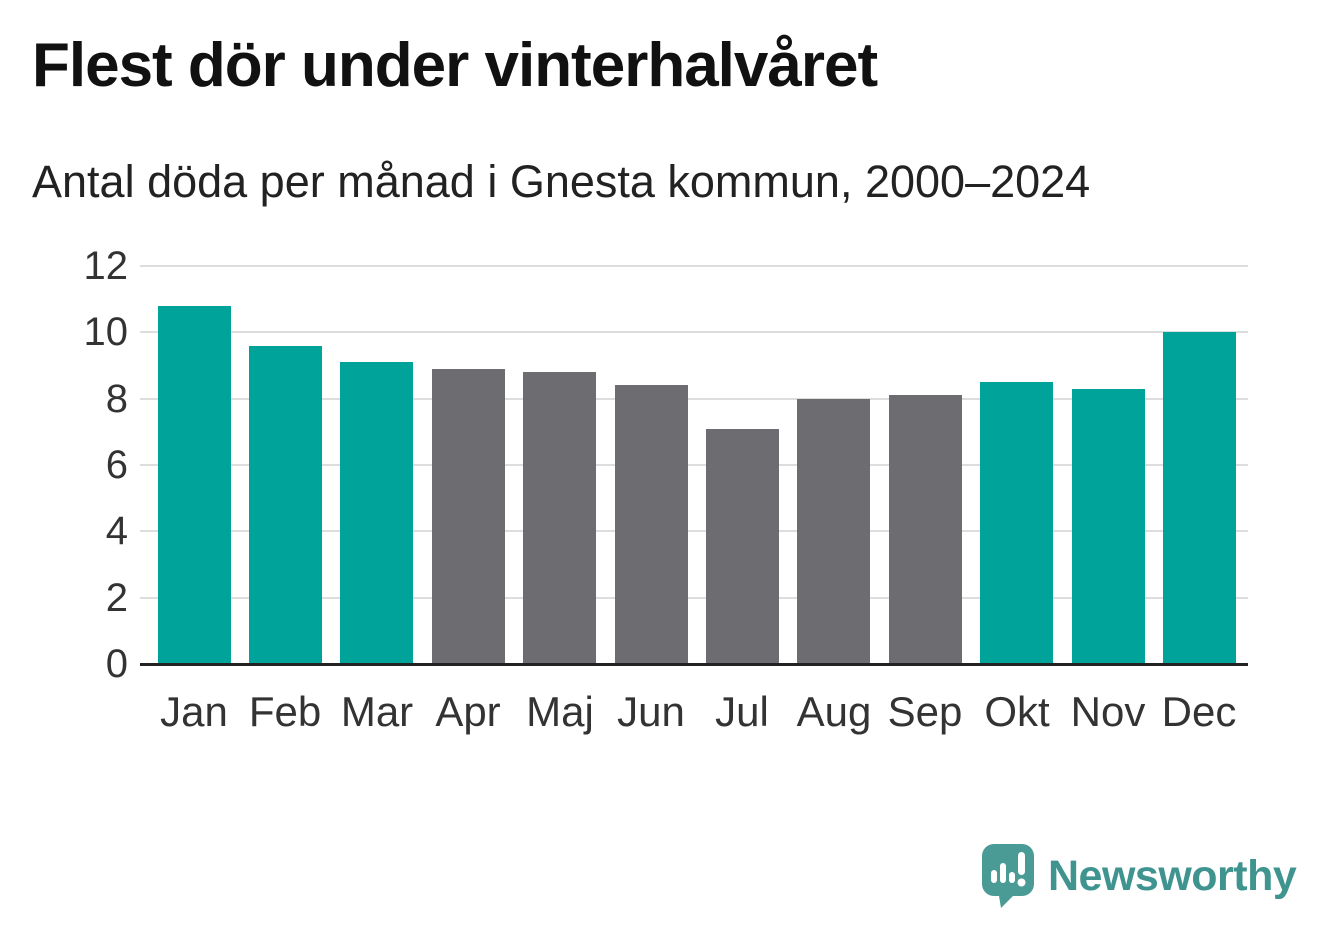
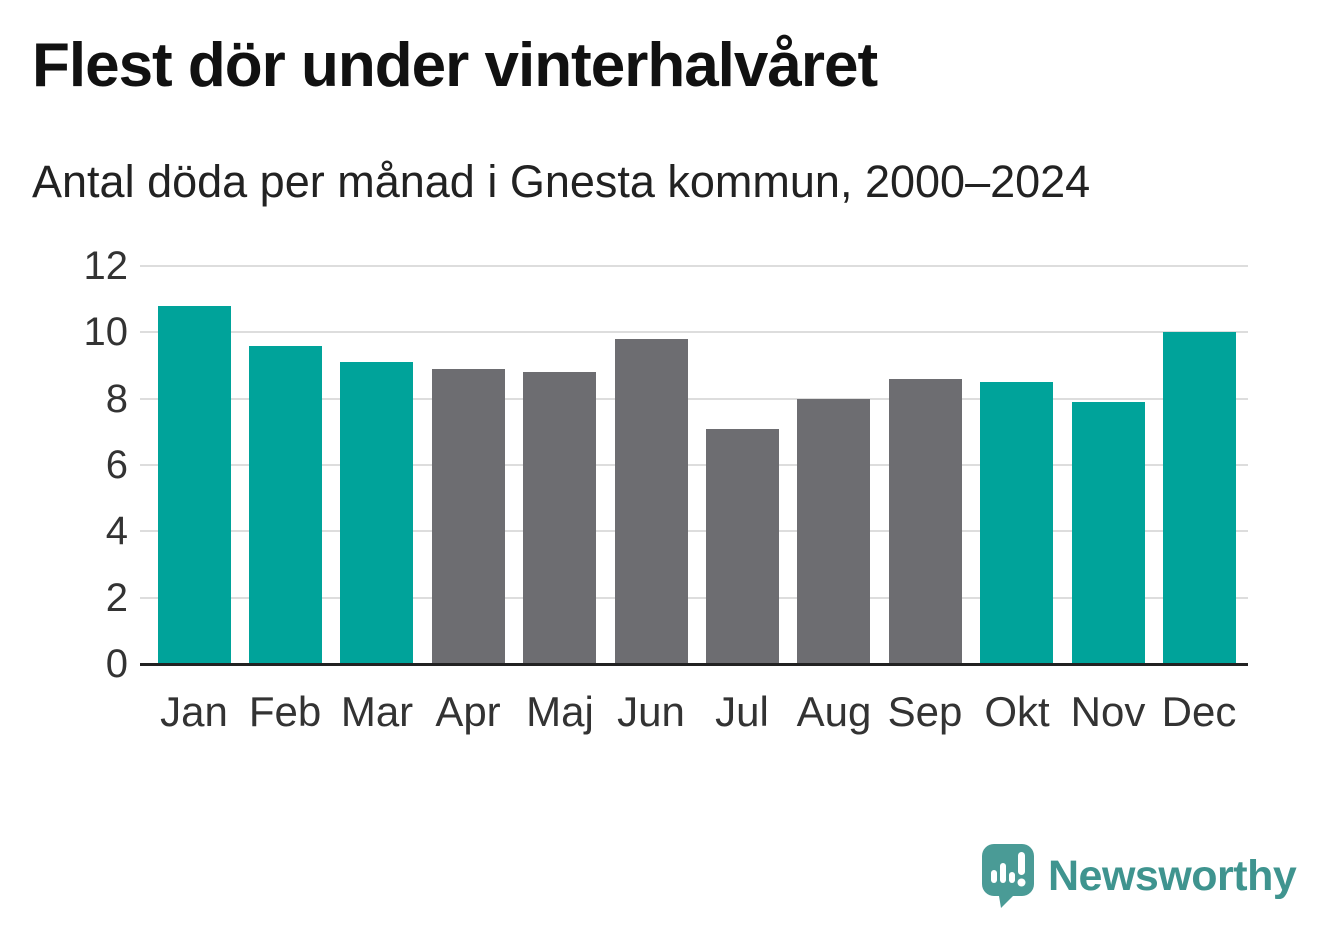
Jun: 8.4 -> 9.8
Sep: 8.1 -> 8.6
Nov: 8.3 -> 7.9
